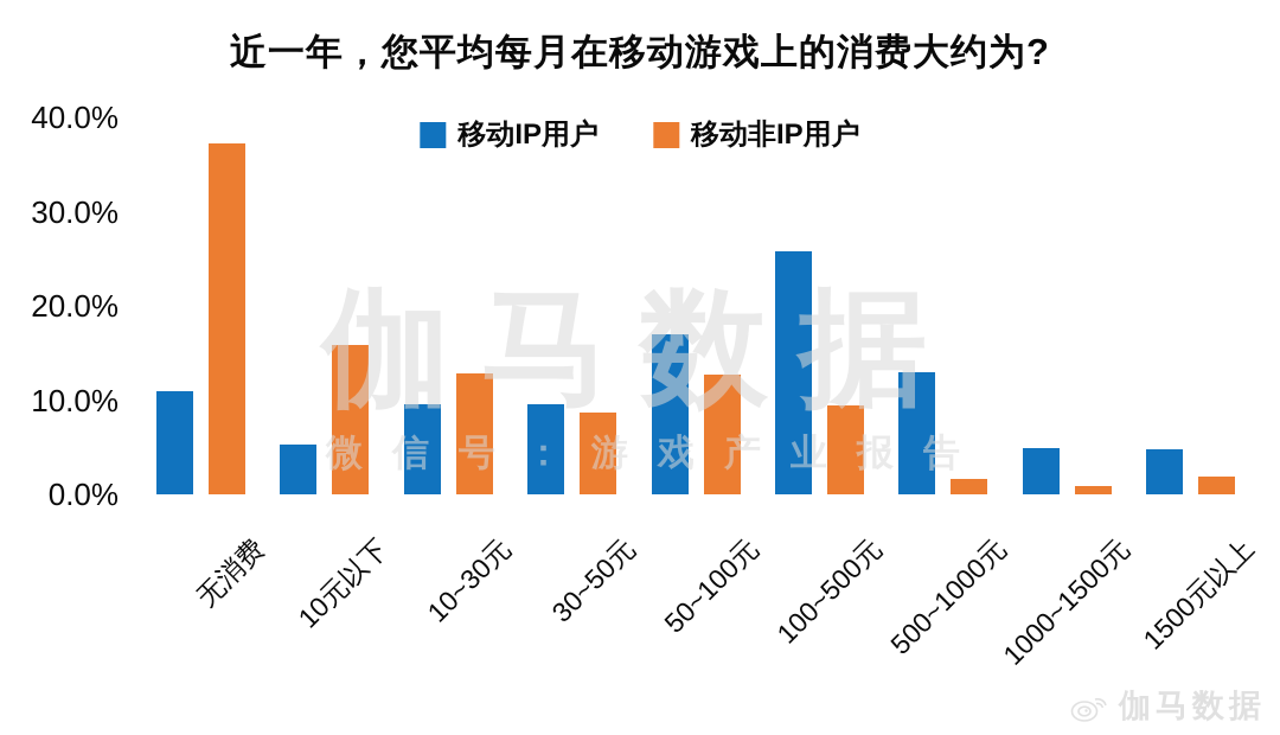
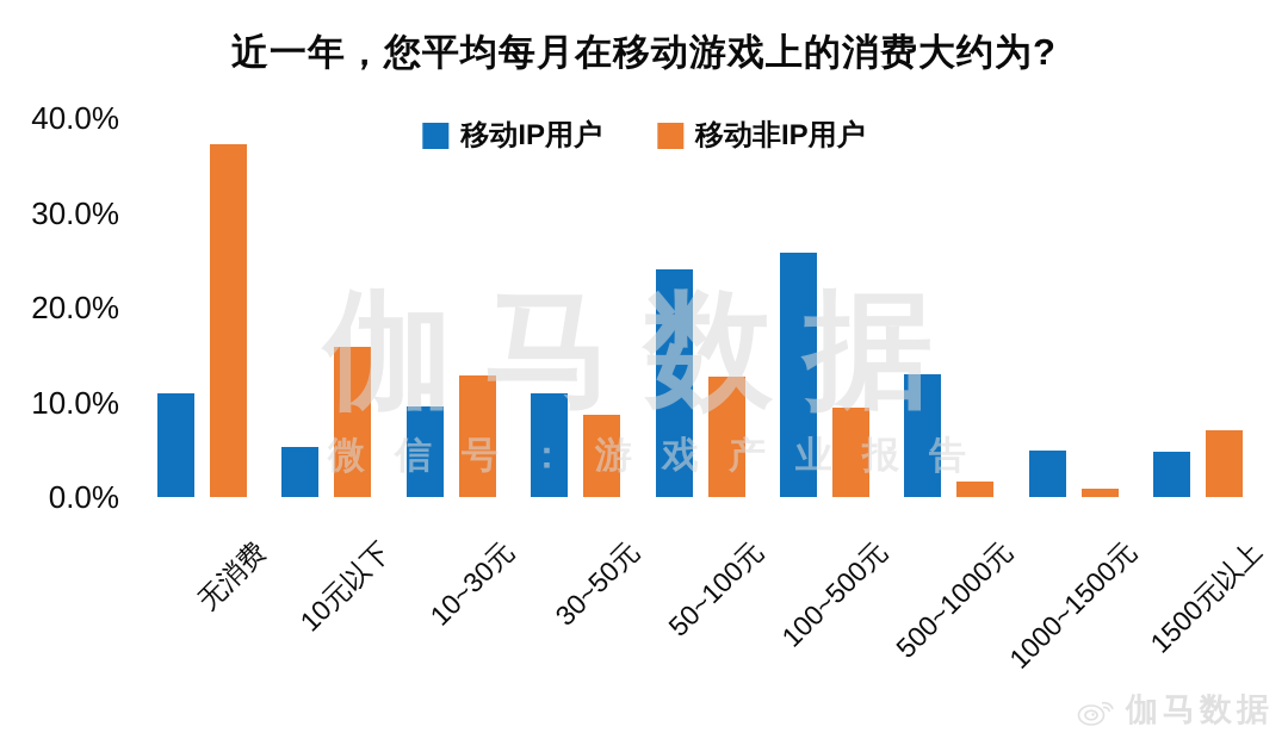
移动IP用户/30~50元: 10% -> 11%
移动IP用户/50~100元: 17% -> 24%
移动非IP用户/1500元以上: 2% -> 7%
